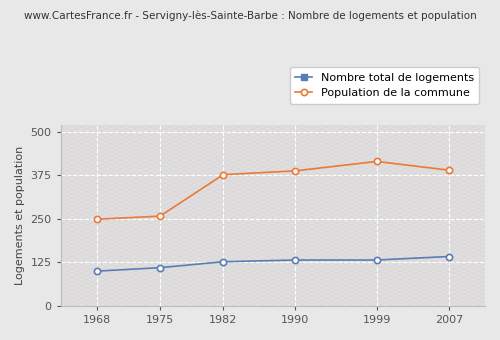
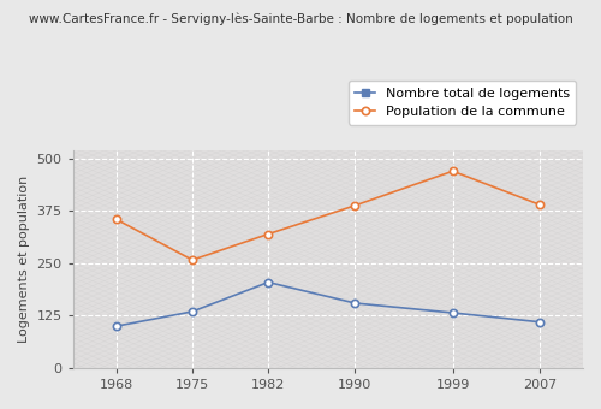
Population de la commune/1968: 249 -> 355
Nombre total de logements/1975: 110 -> 135
Nombre total de logements/1982: 127 -> 205
Population de la commune/1982: 377 -> 320
Nombre total de logements/1990: 132 -> 155
Population de la commune/1999: 415 -> 470
Nombre total de logements/2007: 142 -> 110
